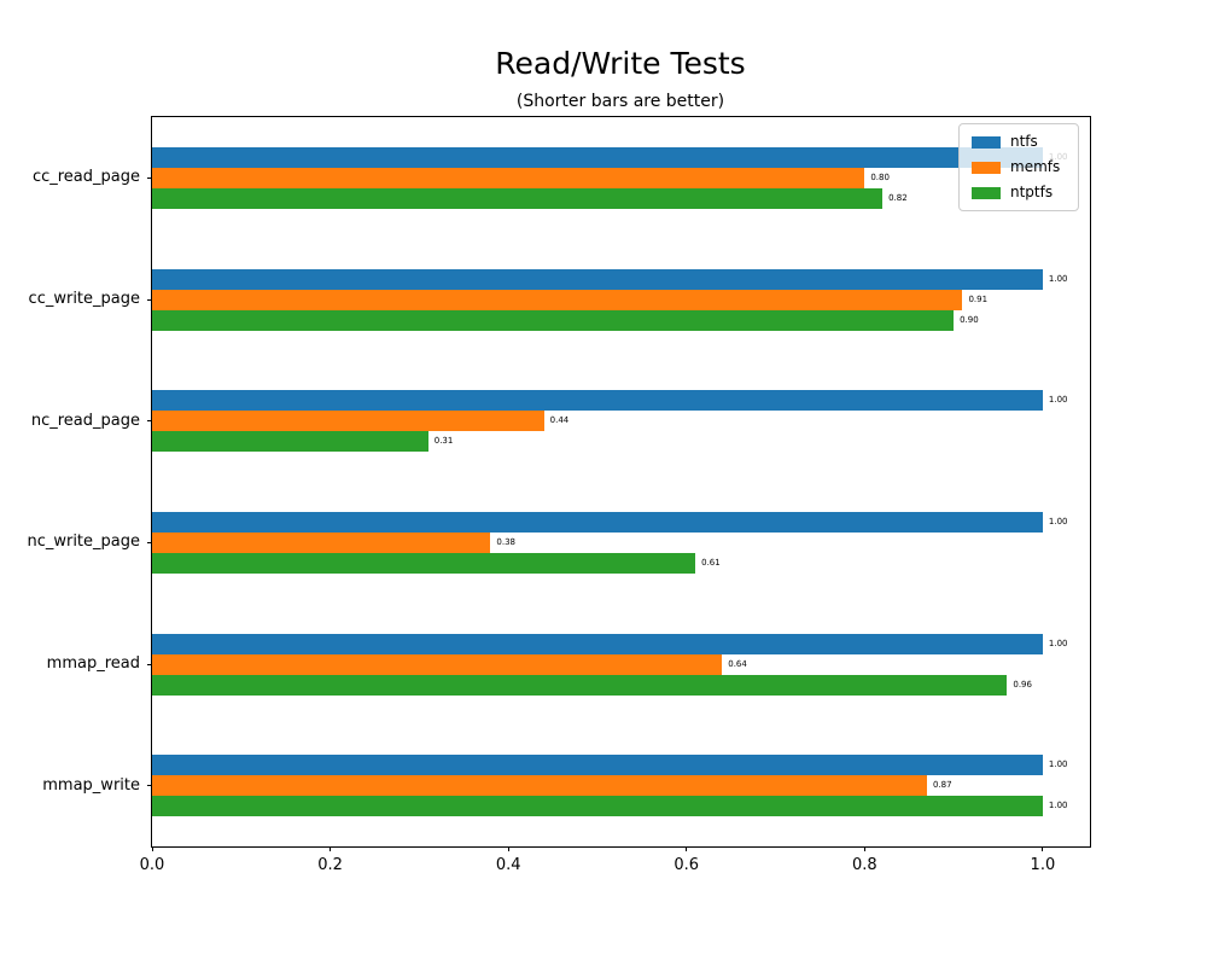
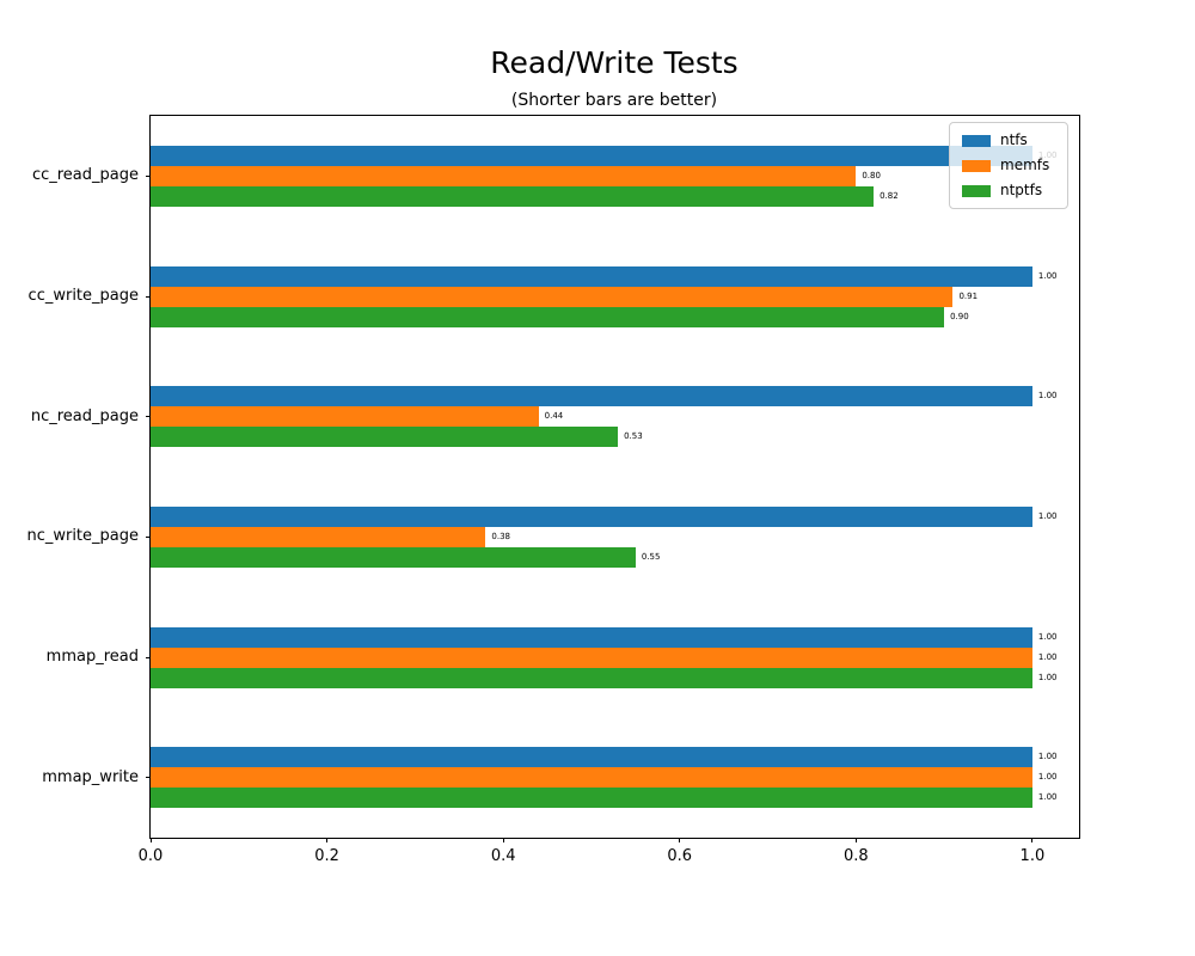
ntptfs/nc_read_page: 0.31 -> 0.53
ntptfs/nc_write_page: 0.61 -> 0.55
memfs/mmap_read: 0.64 -> 1.00
ntptfs/mmap_read: 0.96 -> 1.00
memfs/mmap_write: 0.87 -> 1.00
